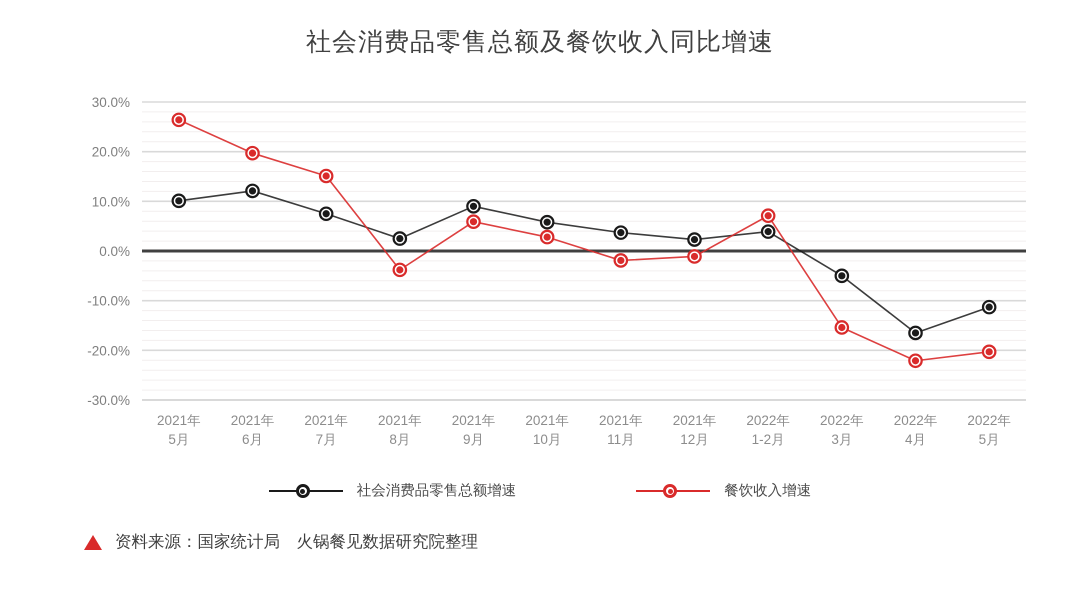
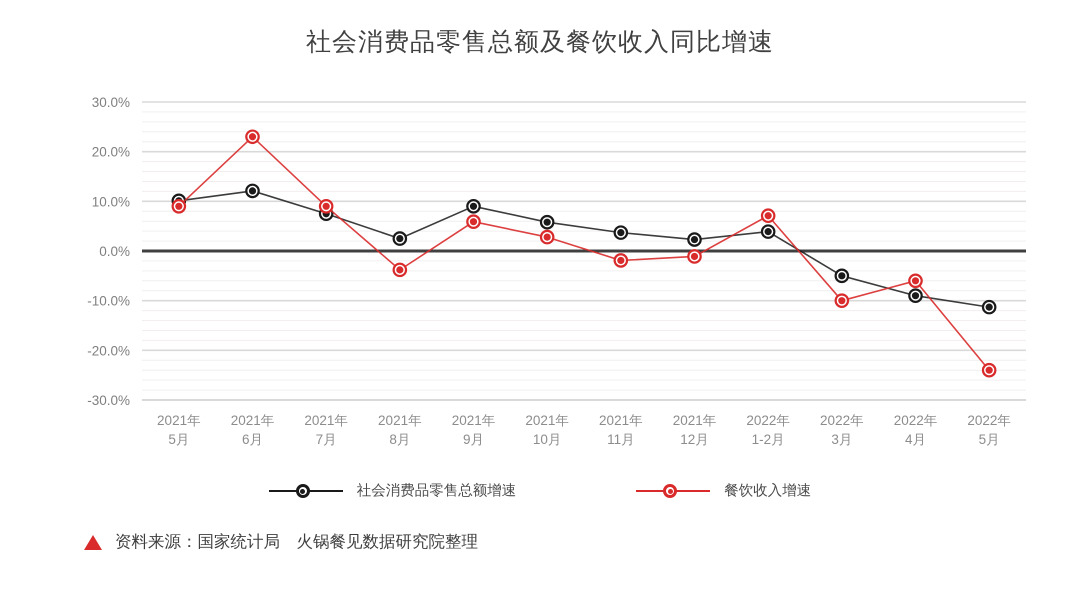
餐饮收入增速/2021年 5月: 26% -> 9%
餐饮收入增速/2021年 6月: 20% -> 23%
餐饮收入增速/2021年 7月: 15% -> 9%
餐饮收入增速/2022年 3月: -15% -> -10%
社会消费品零售总额增速/2022年 4月: -16% -> -9%
餐饮收入增速/2022年 4月: -22% -> -6%
餐饮收入增速/2022年 5月: -20% -> -24%
